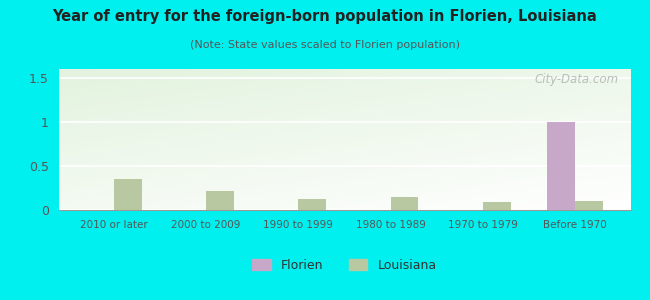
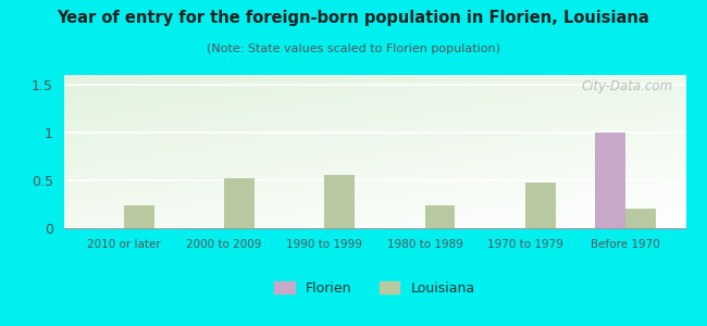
Louisiana/2010 or later: 0.35 -> 0.24
Louisiana/2000 to 2009: 0.22 -> 0.52
Louisiana/1990 to 1999: 0.12 -> 0.56
Louisiana/1980 to 1989: 0.15 -> 0.24
Louisiana/1970 to 1979: 0.09 -> 0.48
Louisiana/Before 1970: 0.10 -> 0.20
